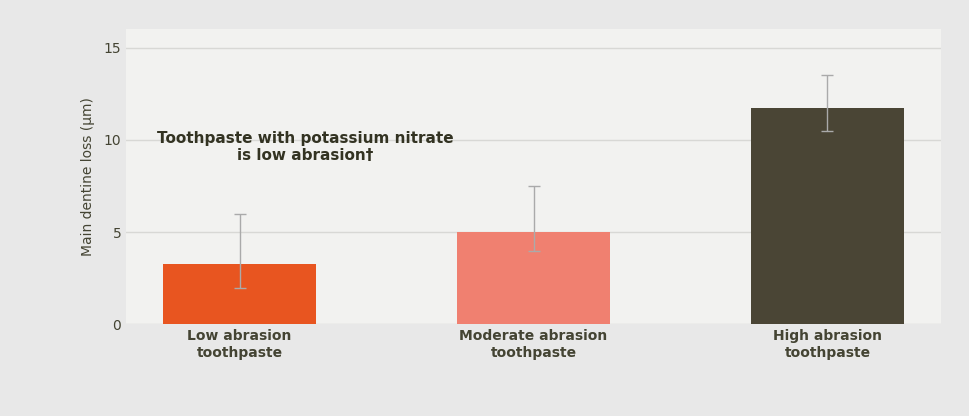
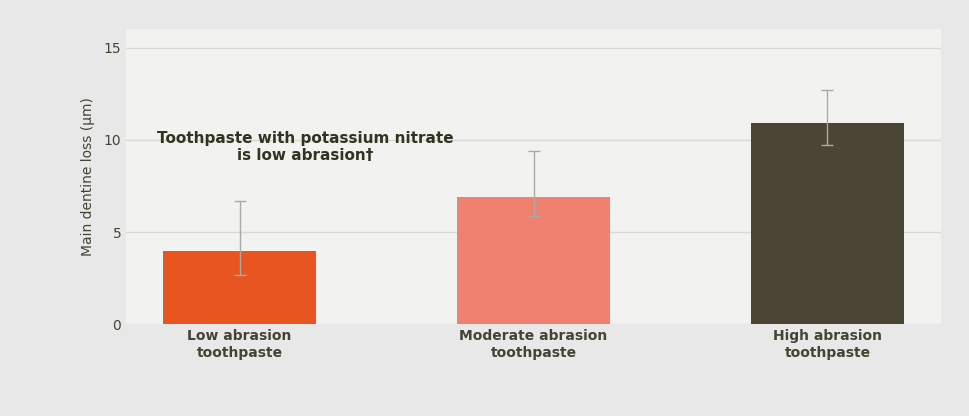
Low abrasion toothpaste: 3.3 -> 4.0
Moderate abrasion toothpaste: 5.0 -> 6.9
High abrasion toothpaste: 11.7 -> 10.9
